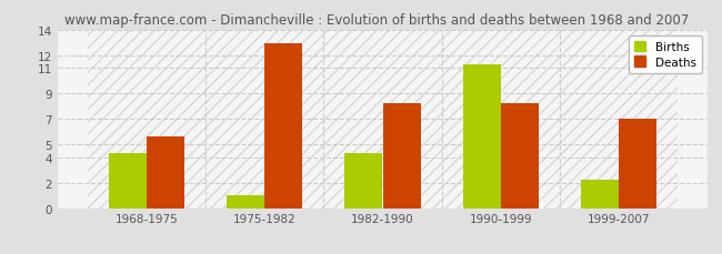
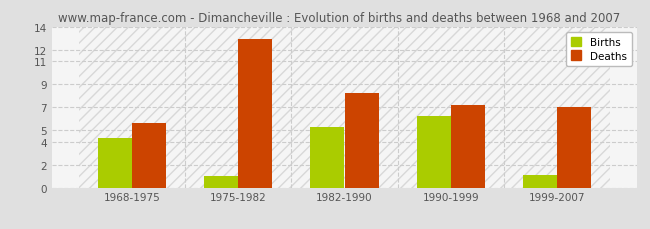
Births/1982-1990: 4.3 -> 5.3
Births/1990-1999: 11.3 -> 6.2
Deaths/1990-1999: 8.2 -> 7.2
Births/1999-2007: 2.2 -> 1.1
